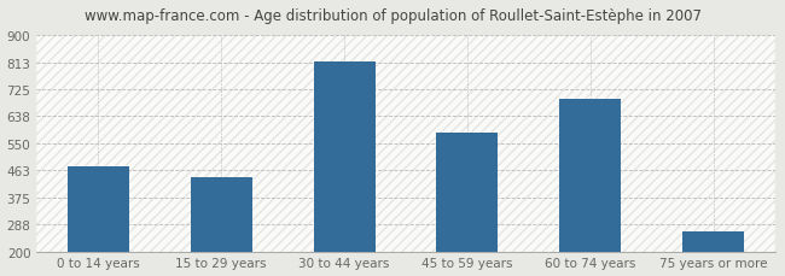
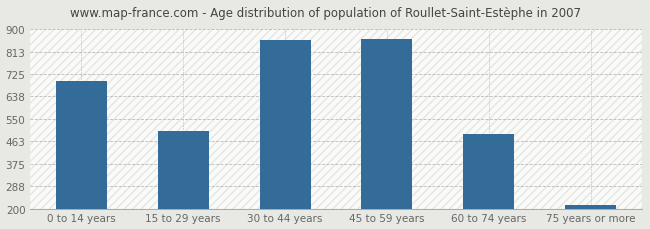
0 to 14 years: 475 -> 697
15 to 29 years: 440 -> 503
30 to 44 years: 815 -> 860
45 to 59 years: 585 -> 863
60 to 74 years: 695 -> 491
75 years or more: 265 -> 215
